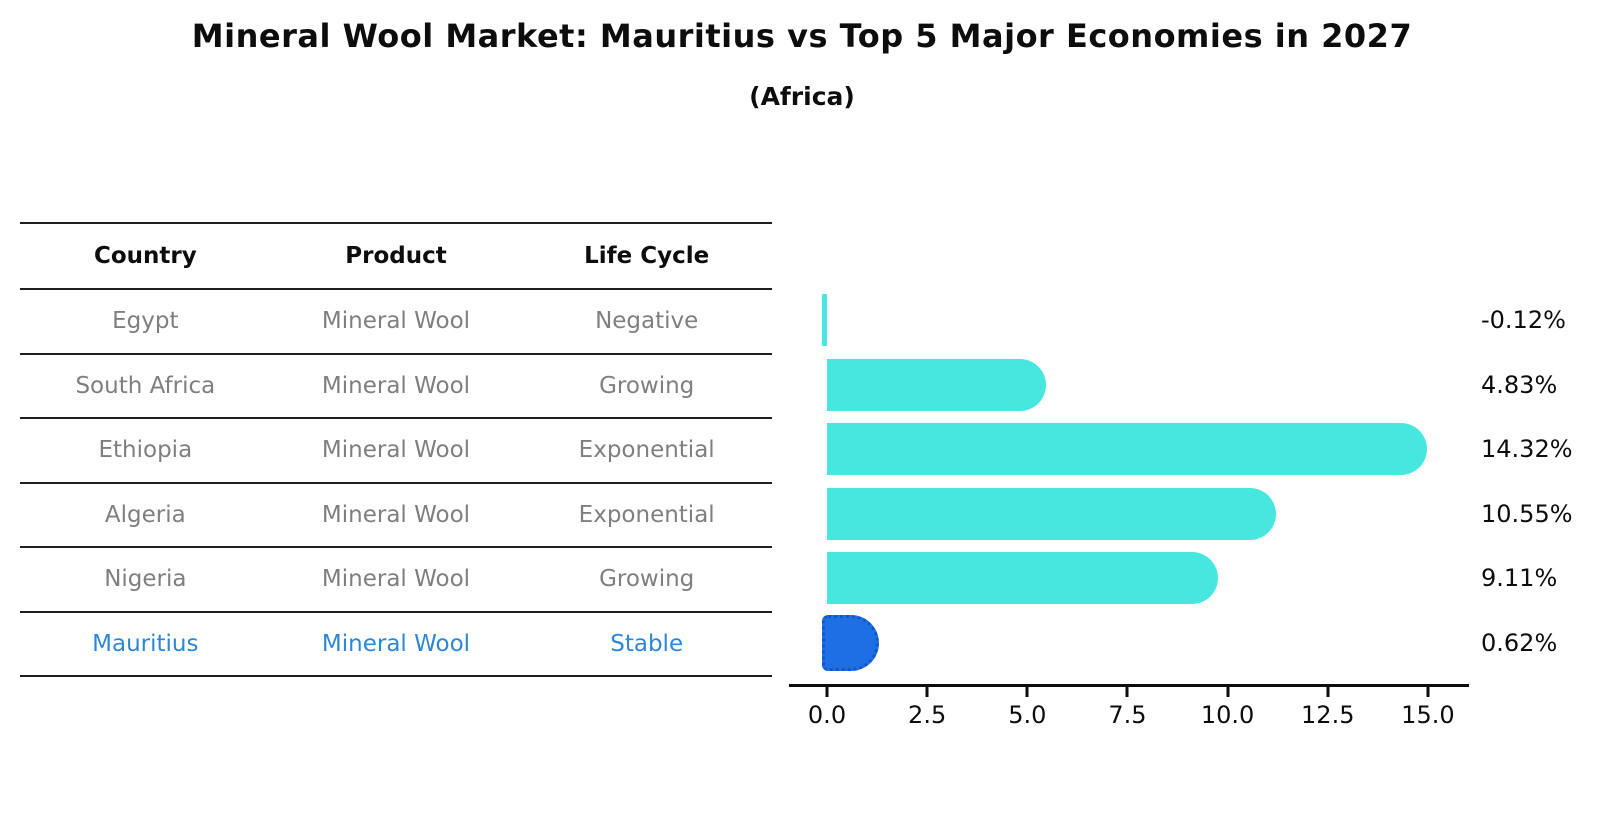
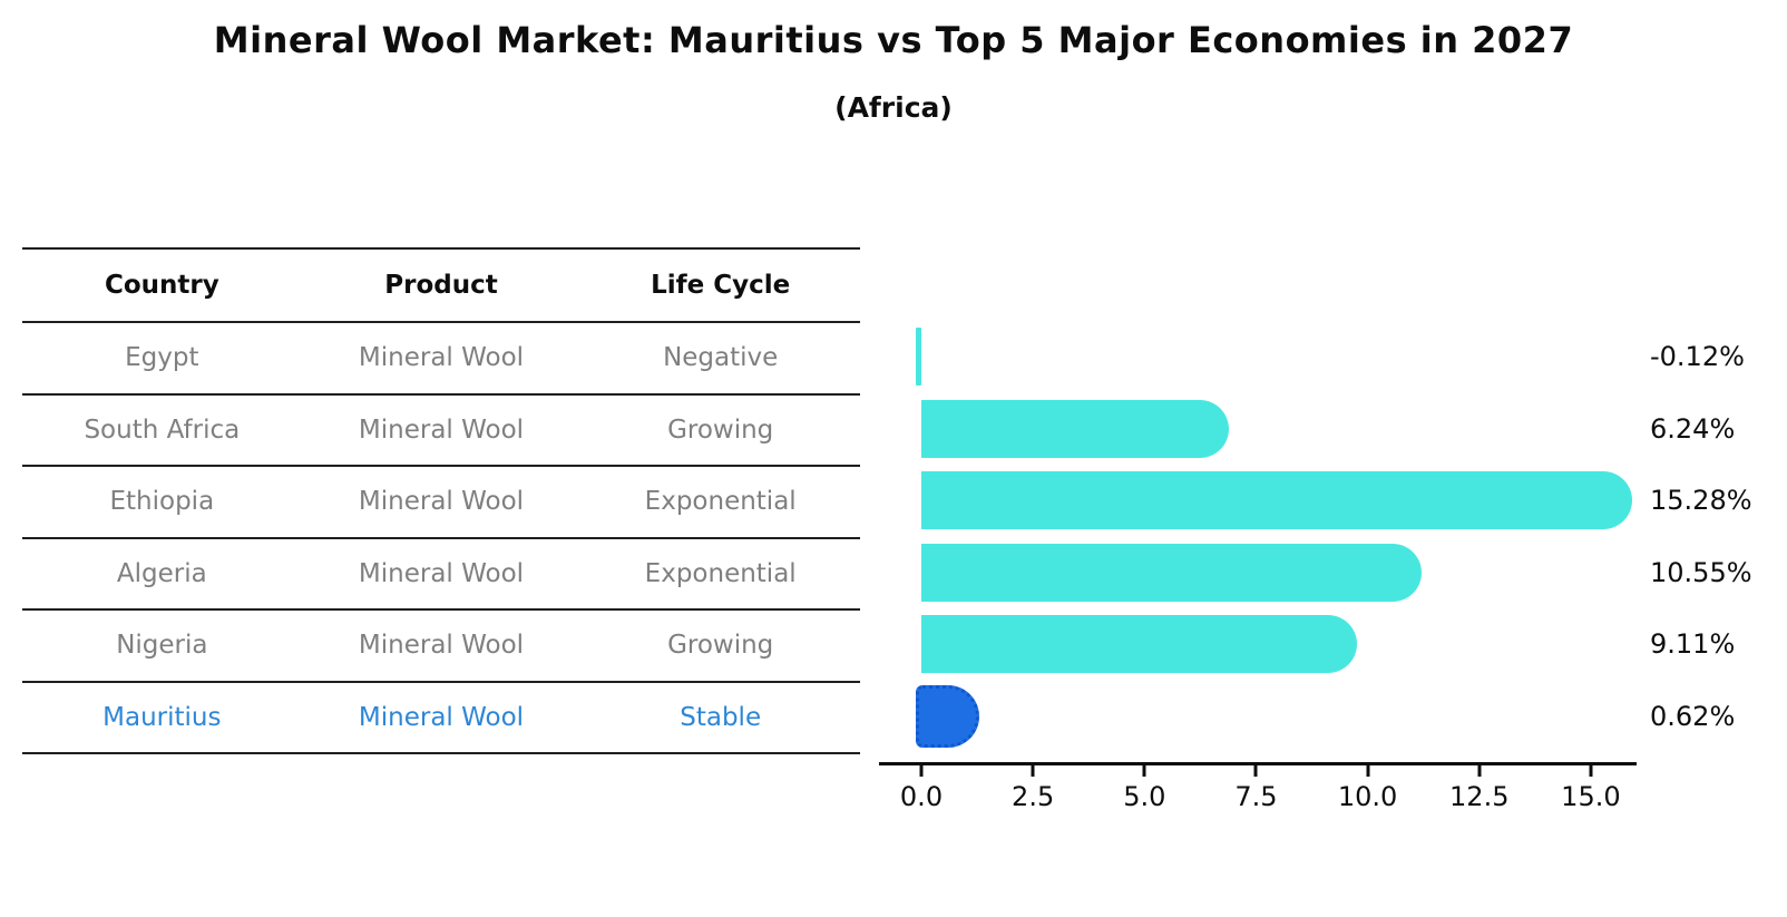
South Africa: 4.83% -> 6.24%
Ethiopia: 14.32% -> 15.28%
